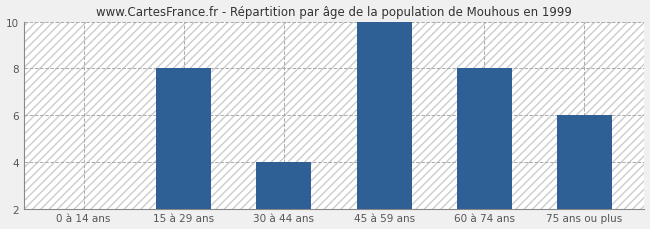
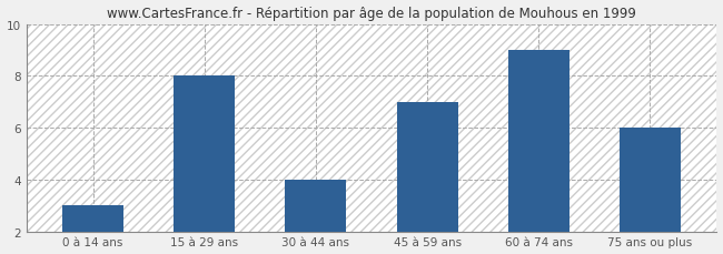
0 à 14 ans: 2 -> 3
45 à 59 ans: 10 -> 7
60 à 74 ans: 8 -> 9
